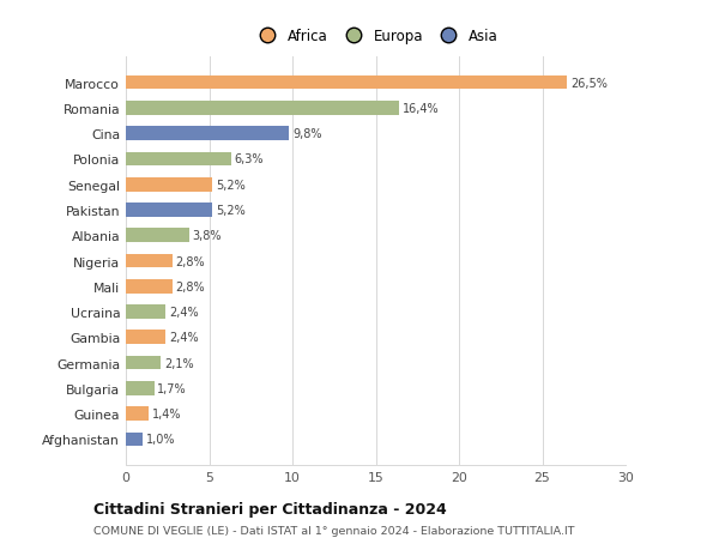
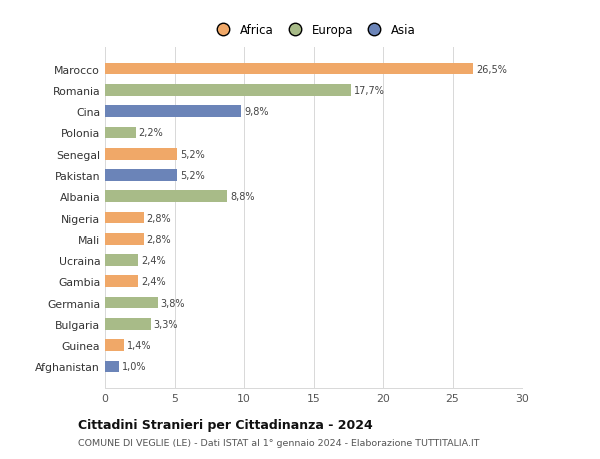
Romania: 16,4% -> 17,7%
Polonia: 6,3% -> 2,2%
Albania: 3,8% -> 8,8%
Germania: 2,1% -> 3,8%
Bulgaria: 1,7% -> 3,3%
